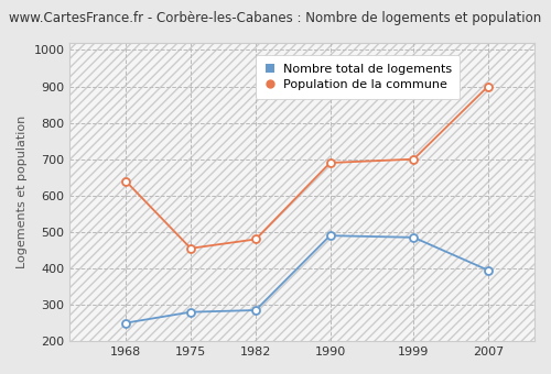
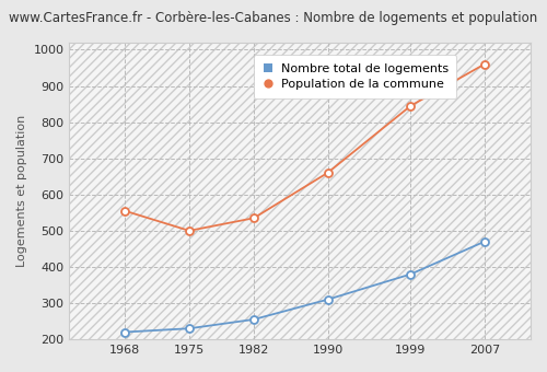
Nombre total de logements/1968: 250 -> 220
Population de la commune/1968: 640 -> 555
Nombre total de logements/1975: 280 -> 230
Population de la commune/1975: 455 -> 500
Nombre total de logements/1982: 285 -> 255
Population de la commune/1982: 480 -> 535
Nombre total de logements/1990: 490 -> 310
Population de la commune/1990: 690 -> 660
Nombre total de logements/1999: 485 -> 380
Population de la commune/1999: 700 -> 845
Nombre total de logements/2007: 395 -> 470
Population de la commune/2007: 900 -> 960
